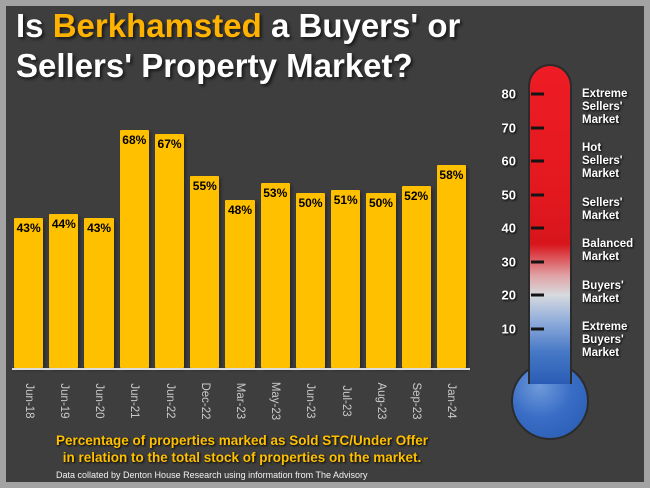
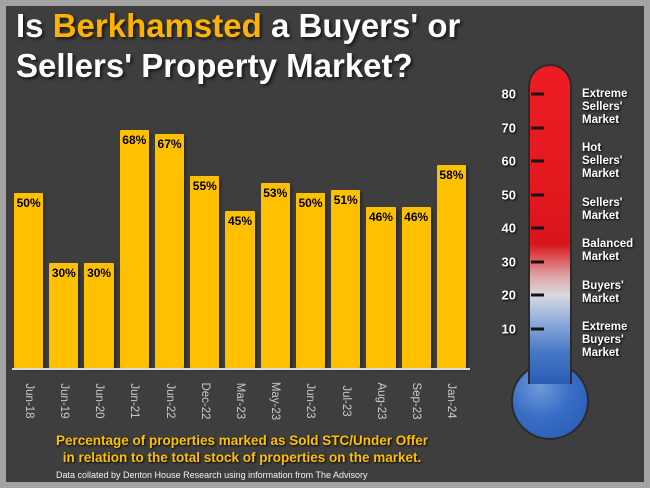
Jun-18: 43% -> 50%
Jun-19: 44% -> 30%
Jun-20: 43% -> 30%
Mar-23: 48% -> 45%
Aug-23: 50% -> 46%
Sep-23: 52% -> 46%
